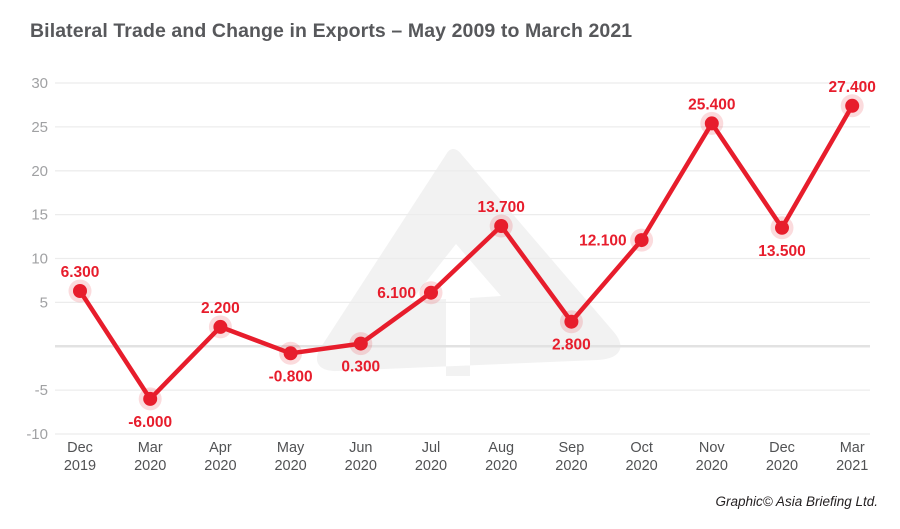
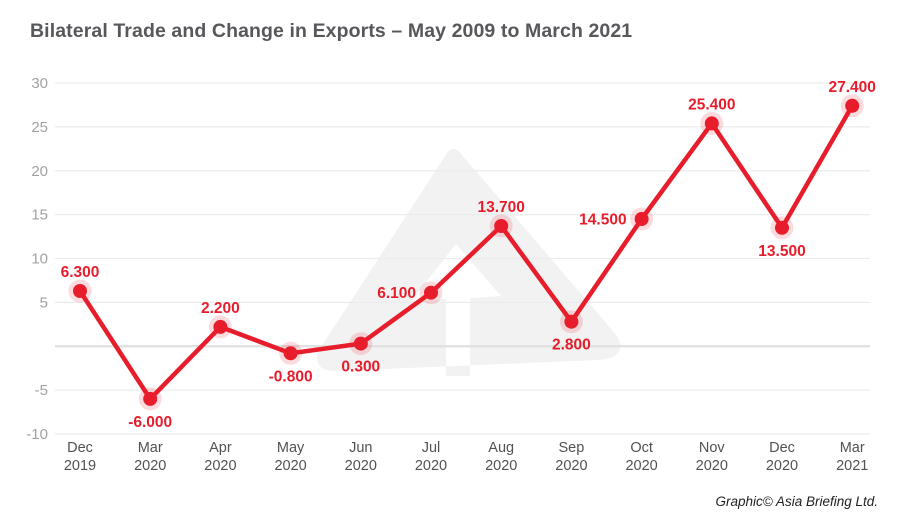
Oct 2020: 12.100 -> 14.500
